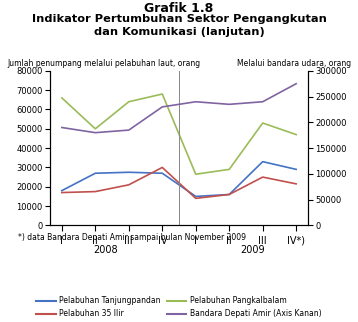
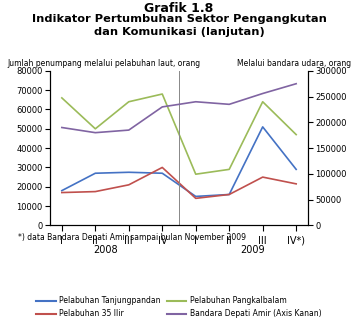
Pelabuhan Tanjungpandan/III: 33000 -> 51000
Pelabuhan Pangkalbalam/III: 53000 -> 64000
Bandara Depati Amir (Axis Kanan)/III: 240000 -> 256000
